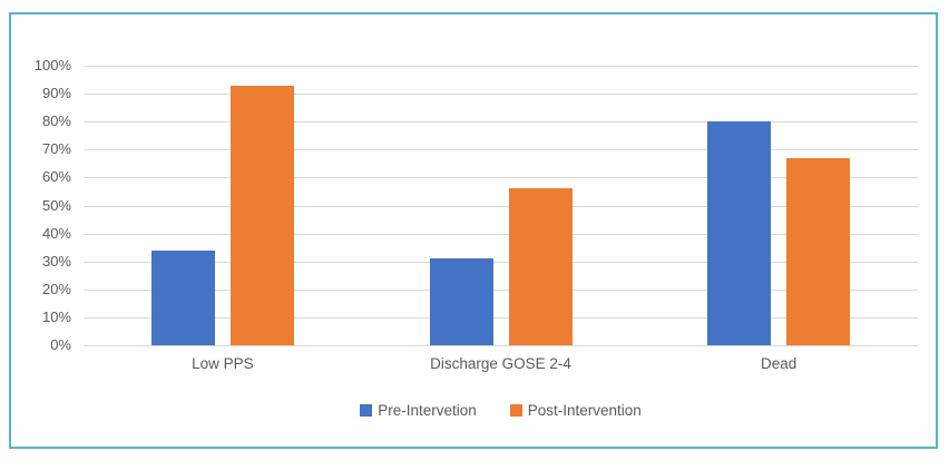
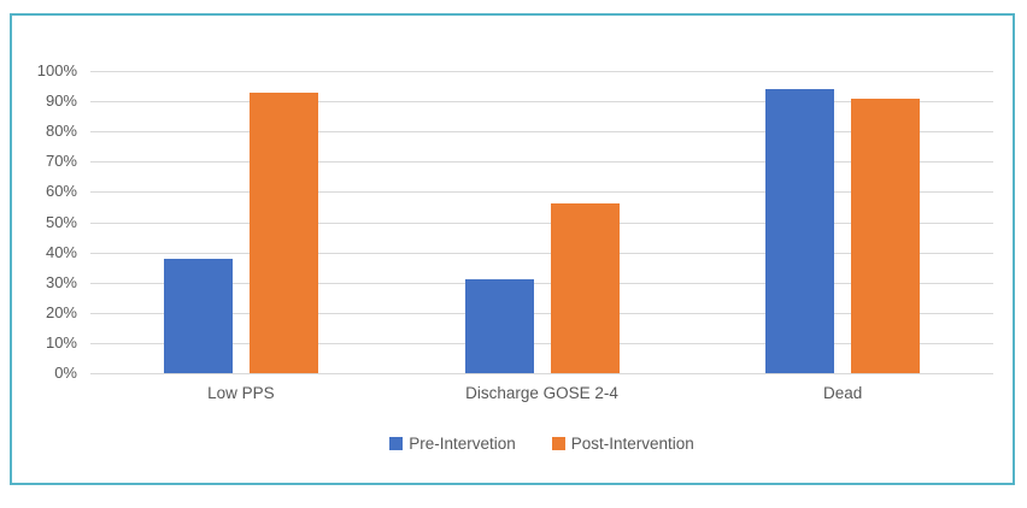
Pre-Intervetion/Low PPS: 34% -> 38%
Pre-Intervetion/Dead: 80% -> 94%
Post-Intervention/Dead: 67% -> 91%
